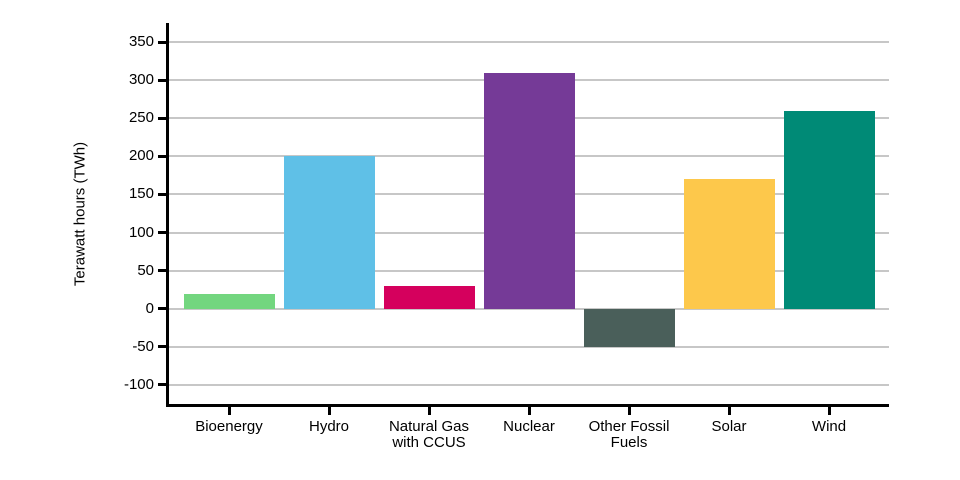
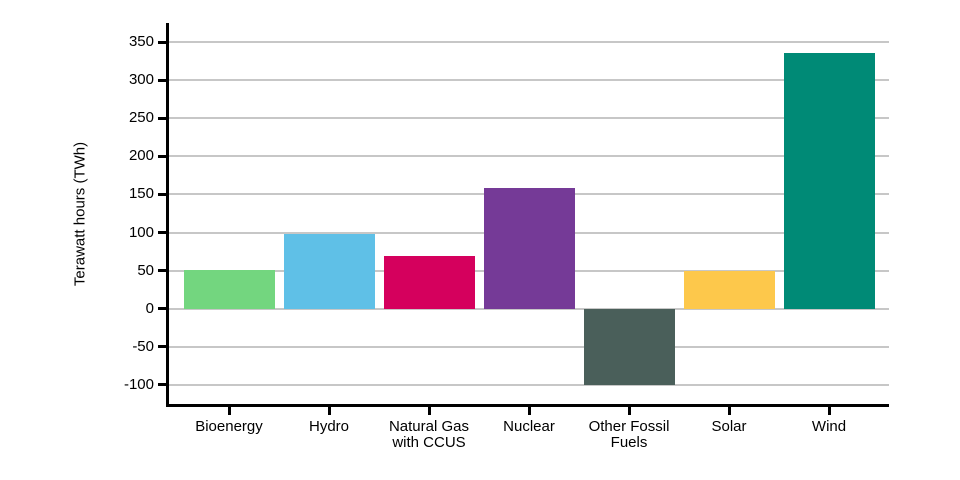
Bioenergy: 20 -> 50
Hydro: 200 -> 100
Natural Gas with CCUS: 30 -> 70
Nuclear: 310 -> 160
Other Fossil Fuels: -50 -> -100
Solar: 170 -> 50
Wind: 260 -> 340
